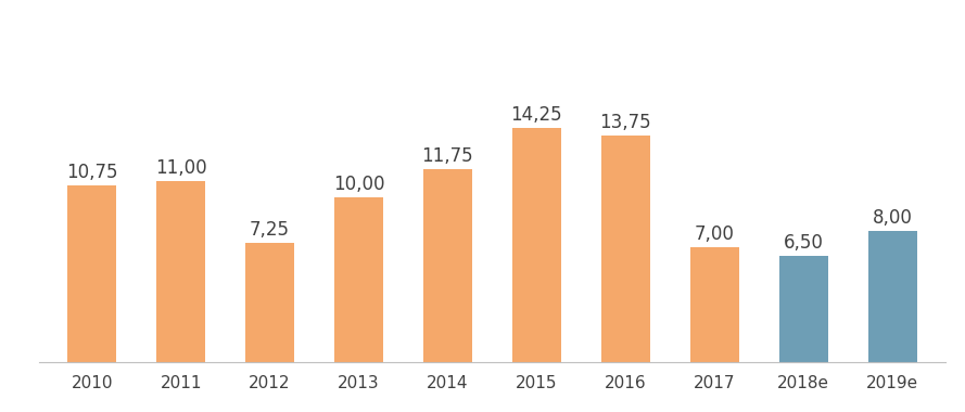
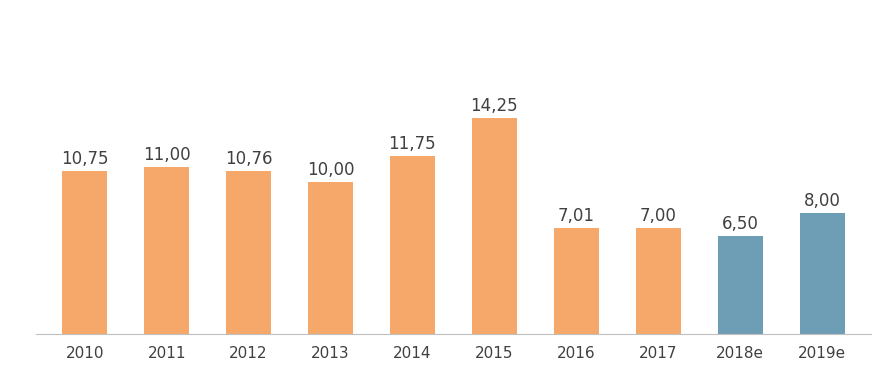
2012: 7,25 -> 10,76
2016: 13,75 -> 7,01
